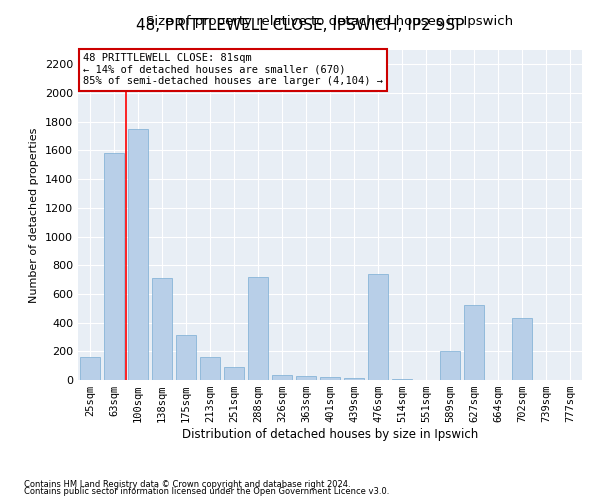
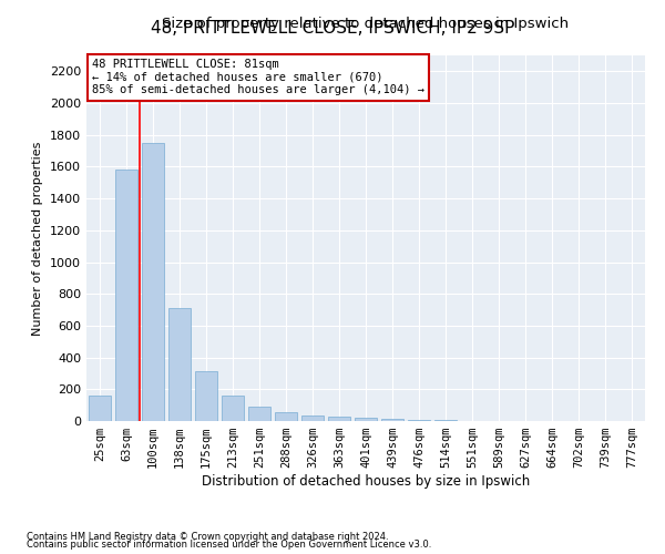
288sqm: 720 -> 60
476sqm: 740 -> 10
589sqm: 200 -> 0
627sqm: 520 -> 0
702sqm: 430 -> 0
